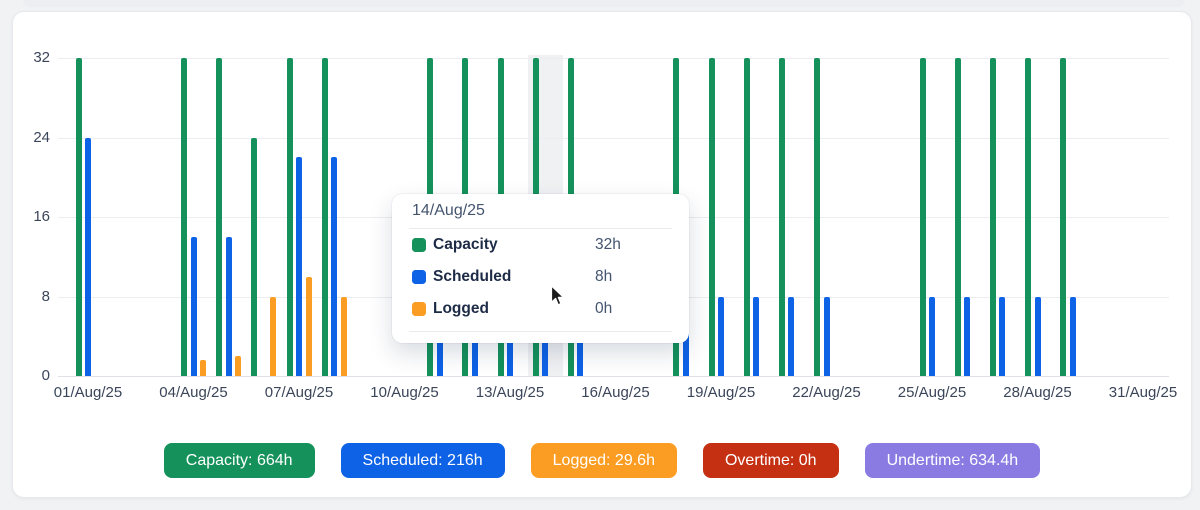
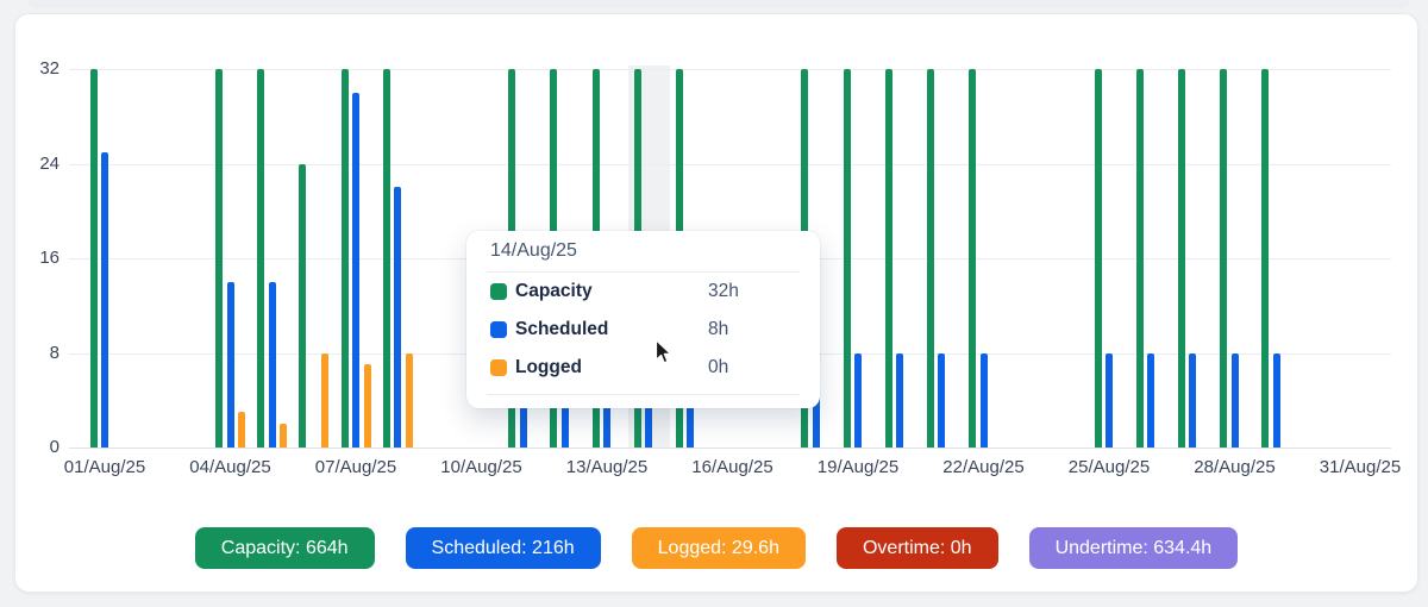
Scheduled/01/Aug/25: 24 -> 25
Logged/04/Aug/25: 2 -> 3
Scheduled/07/Aug/25: 22 -> 30
Logged/07/Aug/25: 10 -> 7
